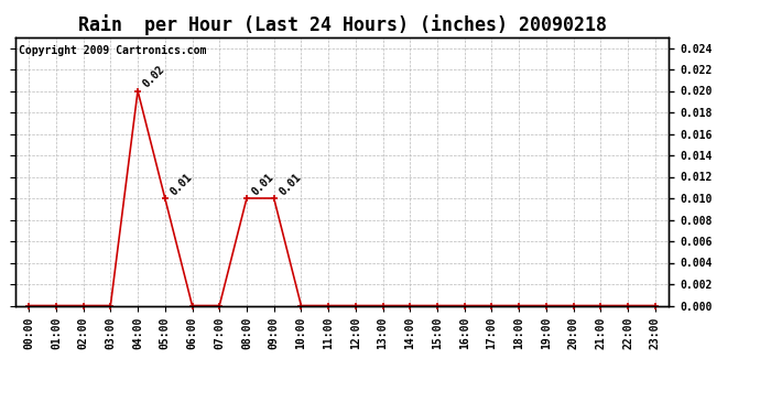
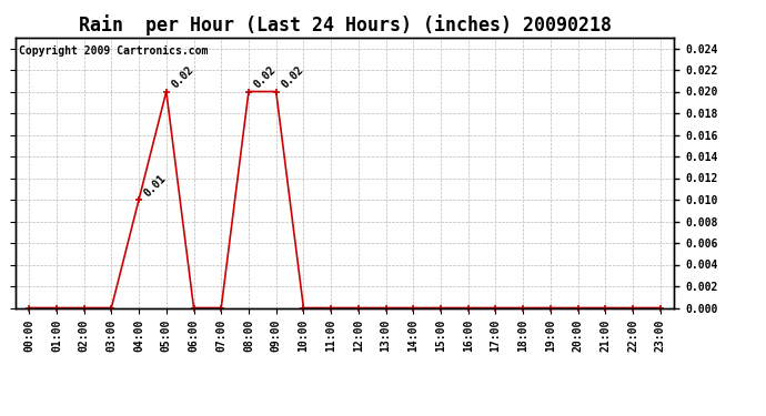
04:00: 0.02 -> 0.01
05:00: 0.01 -> 0.02
08:00: 0.01 -> 0.02
09:00: 0.01 -> 0.02
